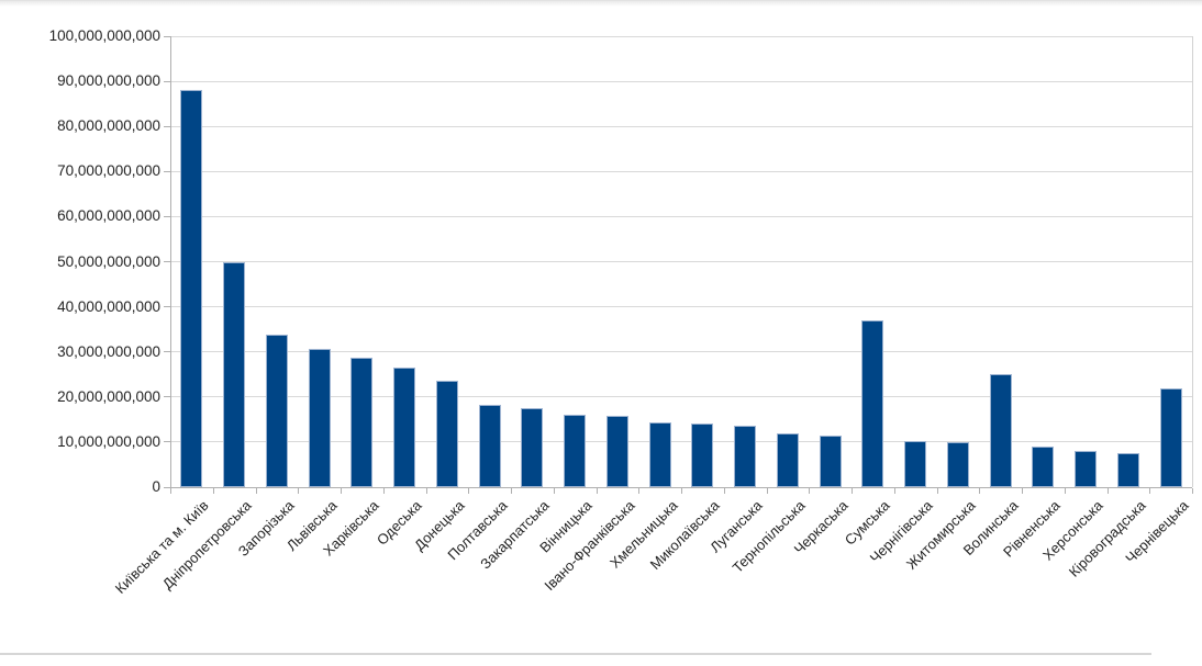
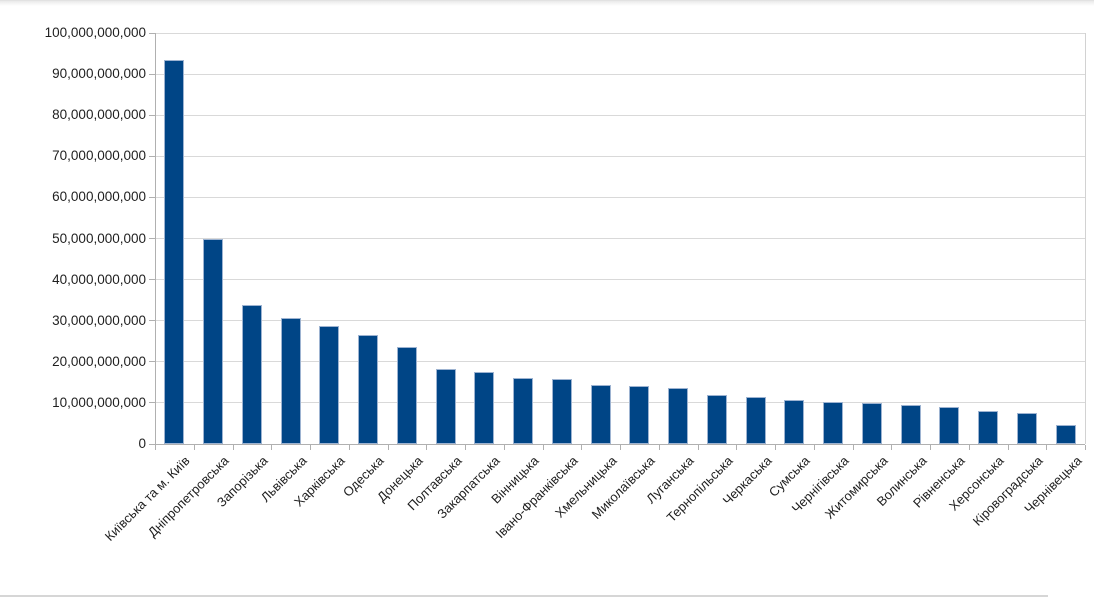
Київська та м. Київ: 88000000000 -> 94000000000
Сумська: 37000000000 -> 11000000000
Волинська: 25000000000 -> 10000000000
Чернівецька: 22000000000 -> 5000000000
